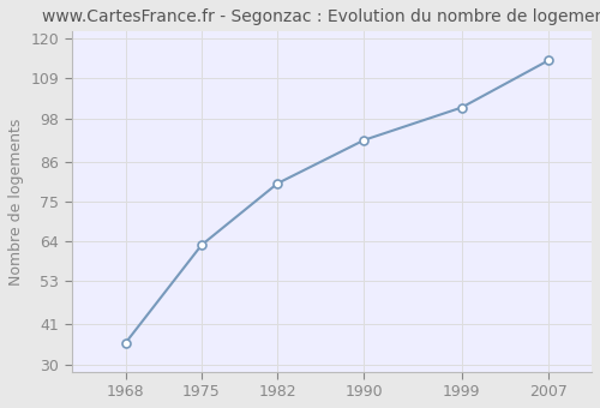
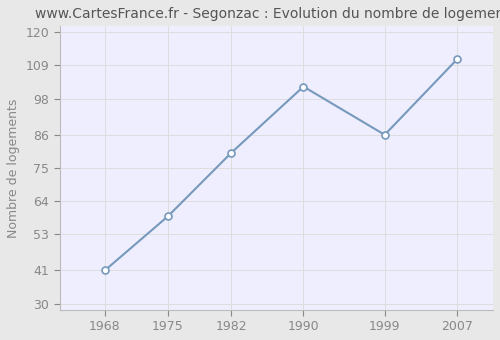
1968: 36 -> 41
1975: 63 -> 59
1990: 92 -> 102
1999: 101 -> 86
2007: 114 -> 111
